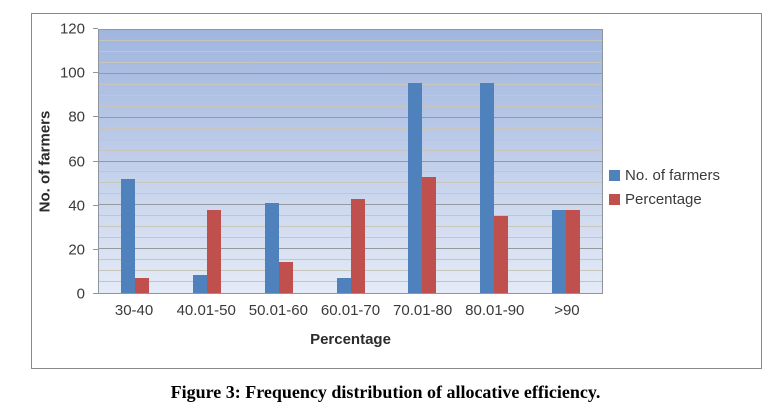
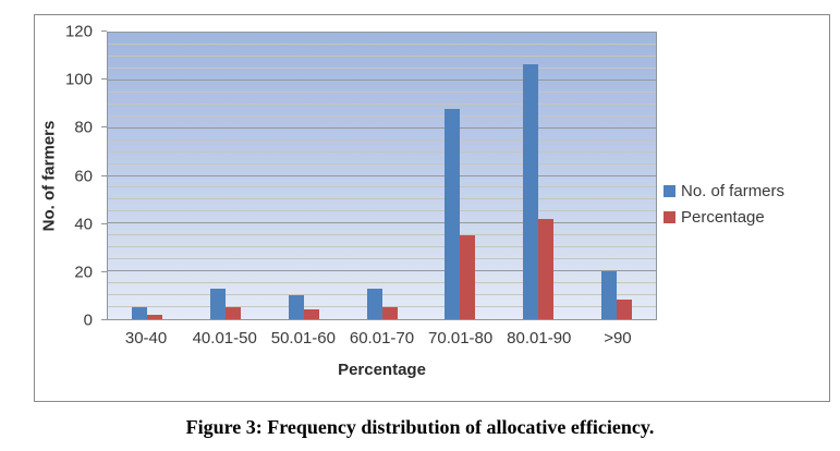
No. of farmers/30-40: 52 -> 5
Percentage/30-40: 7 -> 2
No. of farmers/40.01-50: 8 -> 13
Percentage/40.01-50: 38 -> 5
No. of farmers/50.01-60: 41 -> 10
Percentage/50.01-60: 14 -> 4
No. of farmers/60.01-70: 7 -> 13
Percentage/60.01-70: 43 -> 5
No. of farmers/70.01-80: 96 -> 88
Percentage/70.01-80: 53 -> 35
No. of farmers/80.01-90: 96 -> 107
Percentage/80.01-90: 35 -> 42
No. of farmers/>90: 38 -> 20
Percentage/>90: 38 -> 8
